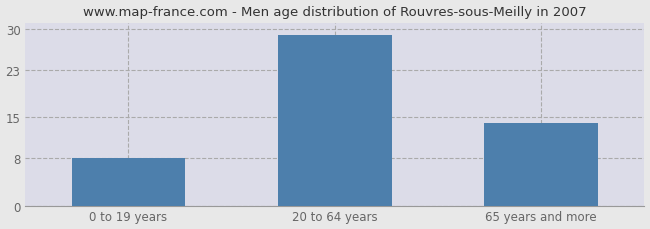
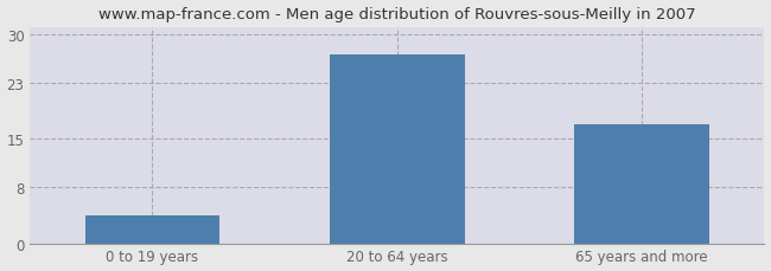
0 to 19 years: 8 -> 4
20 to 64 years: 29 -> 27
65 years and more: 14 -> 17
